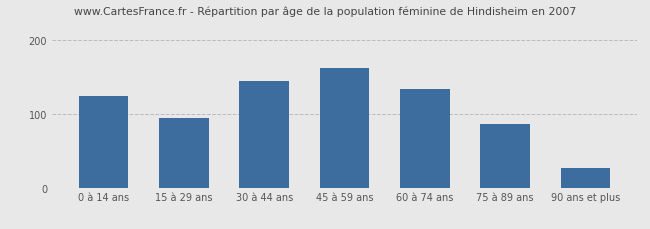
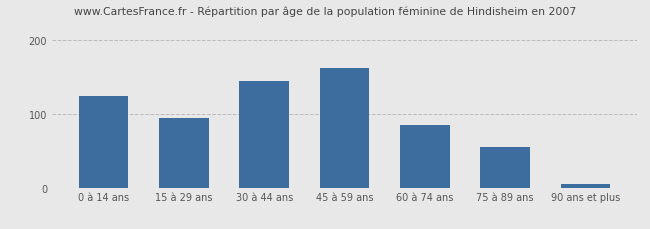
60 à 74 ans: 134 -> 85
75 à 89 ans: 86 -> 55
90 ans et plus: 26 -> 5
